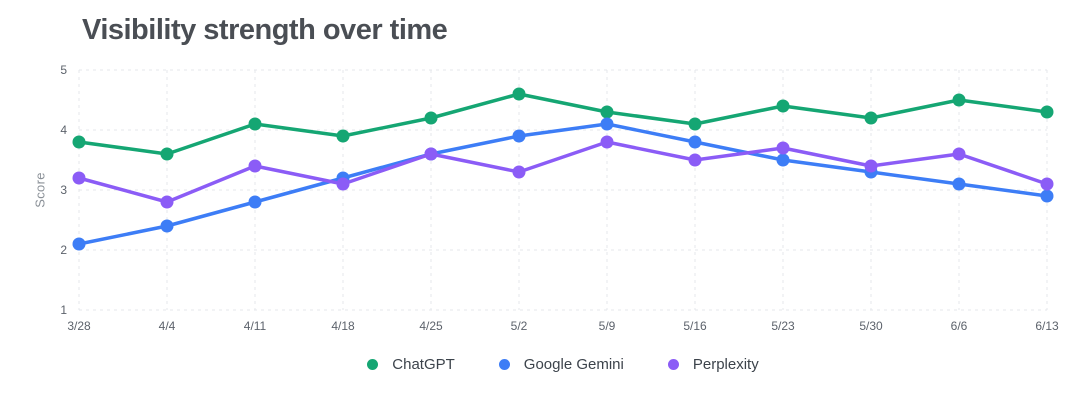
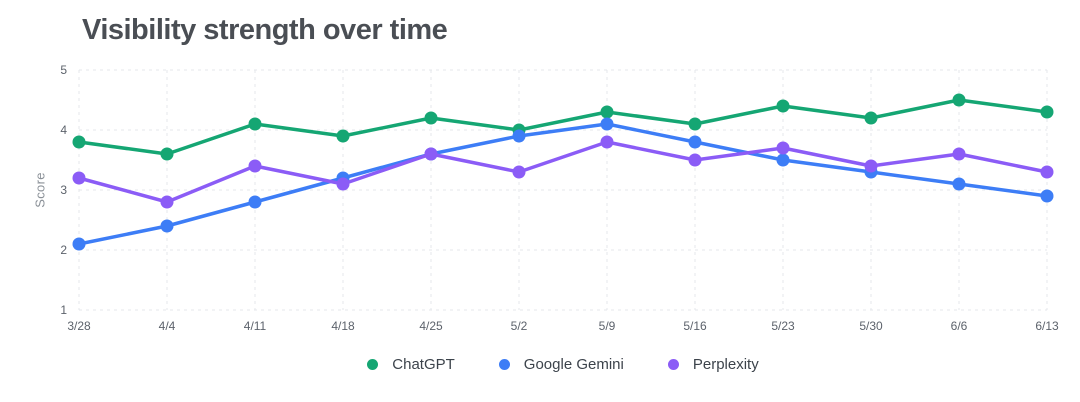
ChatGPT/5/2: 4.6 -> 4.0
Perplexity/6/13: 3.1 -> 3.3
